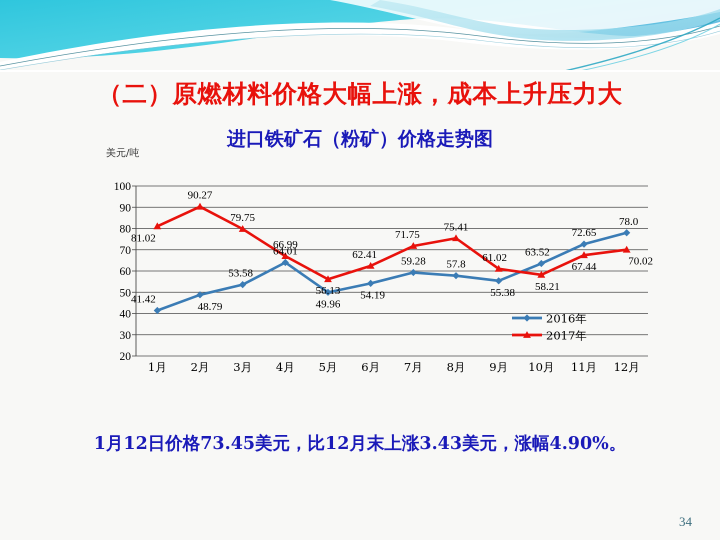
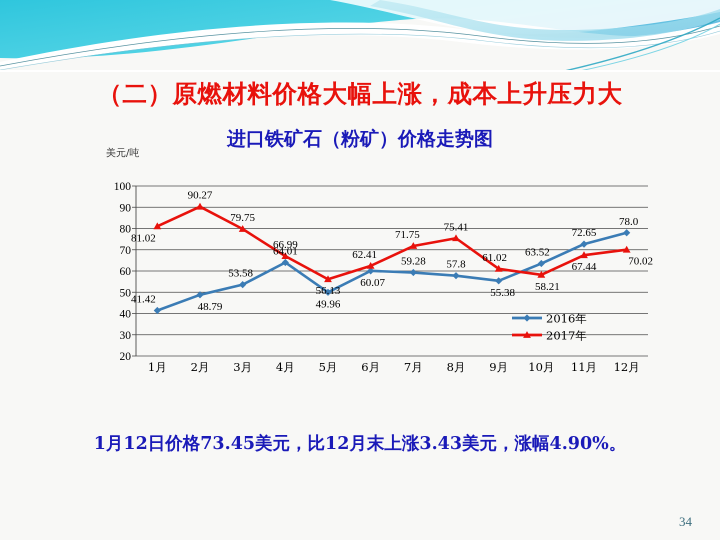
2016年/6月: 54.19 -> 60.07
